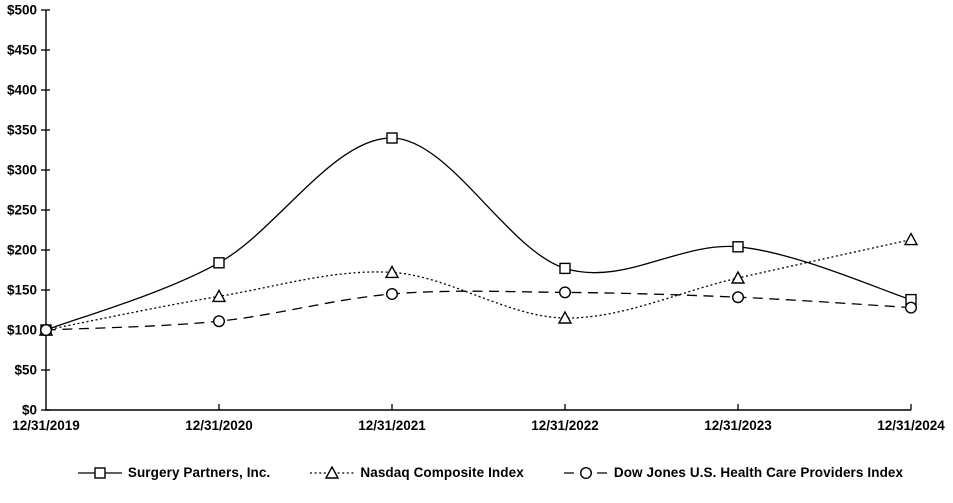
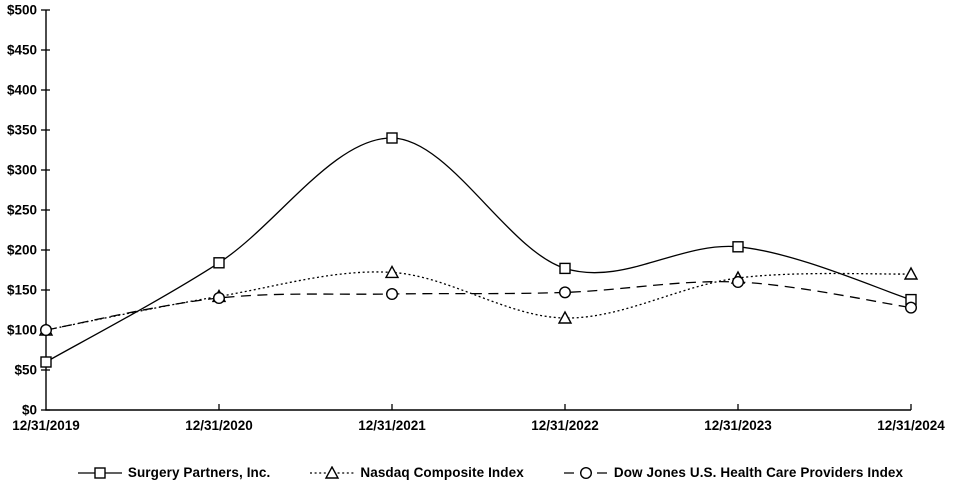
Surgery Partners, Inc./12/31/2019: $100 -> $60
Dow Jones U.S. Health Care Providers Index/12/31/2020: $110 -> $140
Dow Jones U.S. Health Care Providers Index/12/31/2023: $140 -> $160
Nasdaq Composite Index/12/31/2024: $210 -> $170
